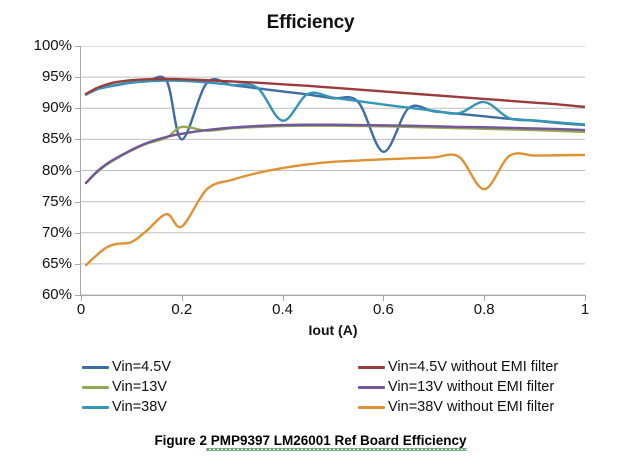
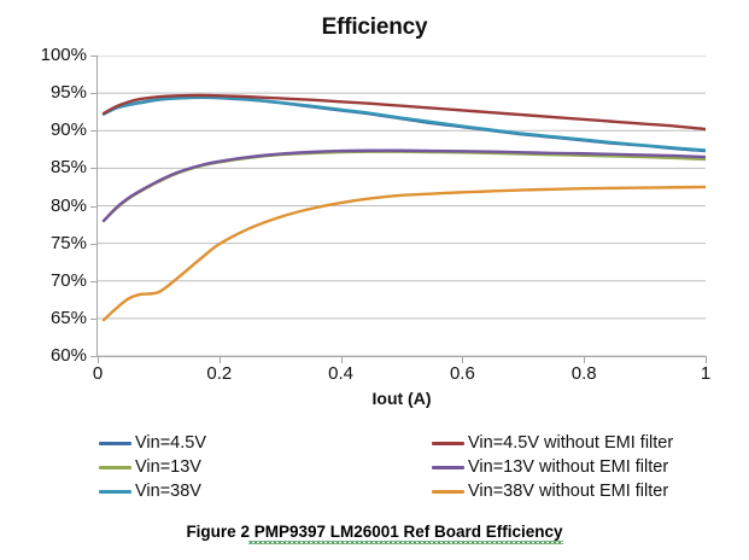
Vin=4.5V/0.2: 85% -> 94%
Vin=13V/0.2: 87% -> 86%
Vin=38V without EMI filter/0.2: 71% -> 75%
Vin=38V/0.4: 88% -> 93%
Vin=4.5V/0.6: 83% -> 90%
Vin=38V/0.8: 91% -> 89%
Vin=38V without EMI filter/0.8: 77% -> 82%
